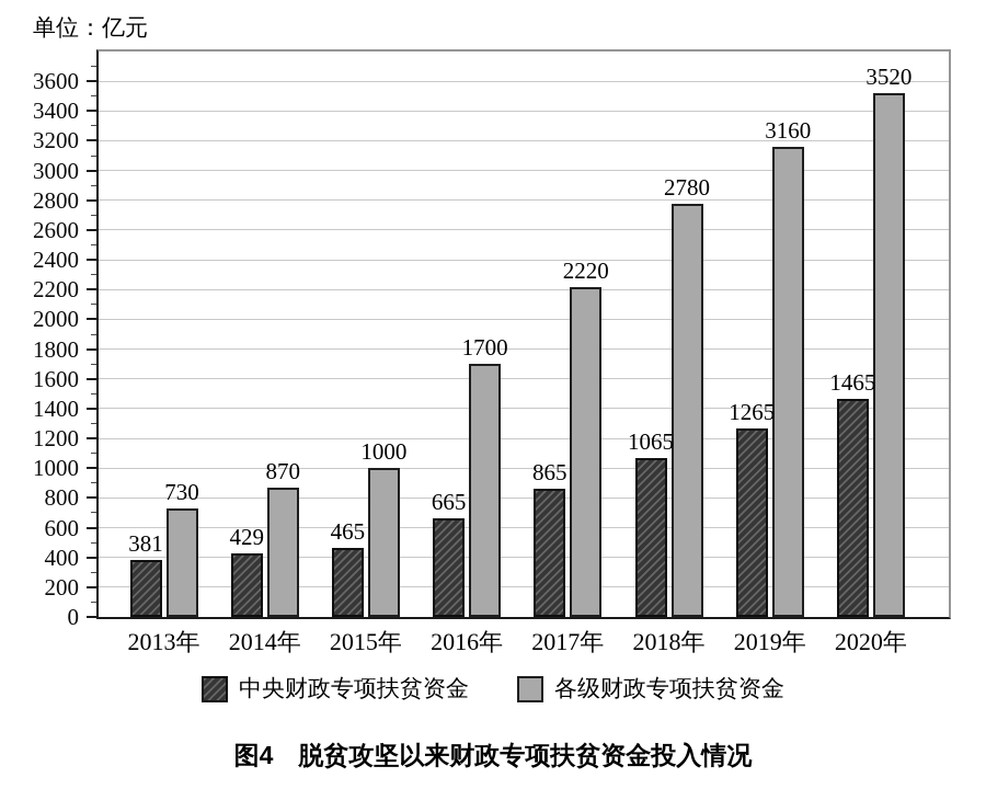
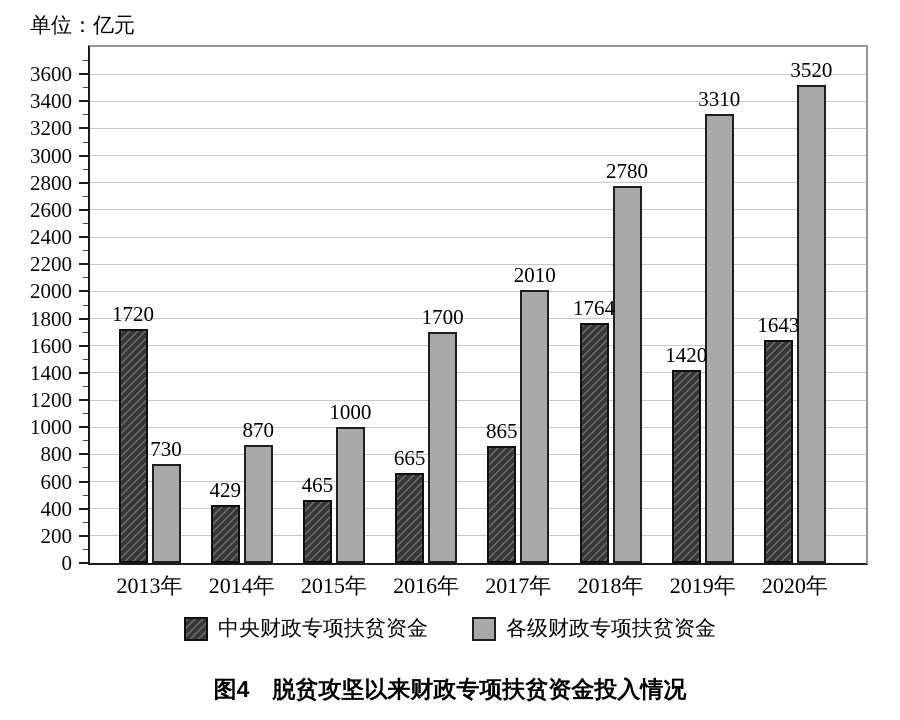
中央财政专项扶贫资金/2013年: 381 -> 1720
各级财政专项扶贫资金/2017年: 2220 -> 2010
中央财政专项扶贫资金/2018年: 1065 -> 1764
中央财政专项扶贫资金/2019年: 1265 -> 1420
各级财政专项扶贫资金/2019年: 3160 -> 3310
中央财政专项扶贫资金/2020年: 1465 -> 1643
